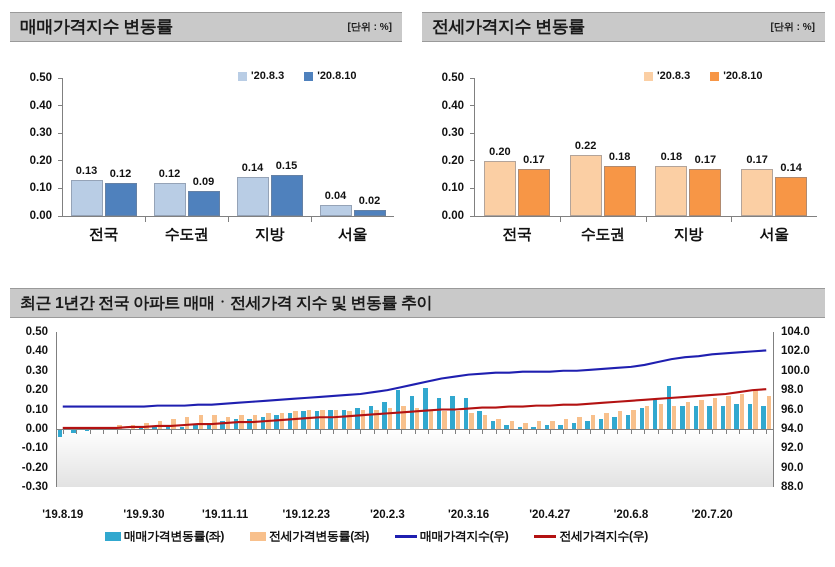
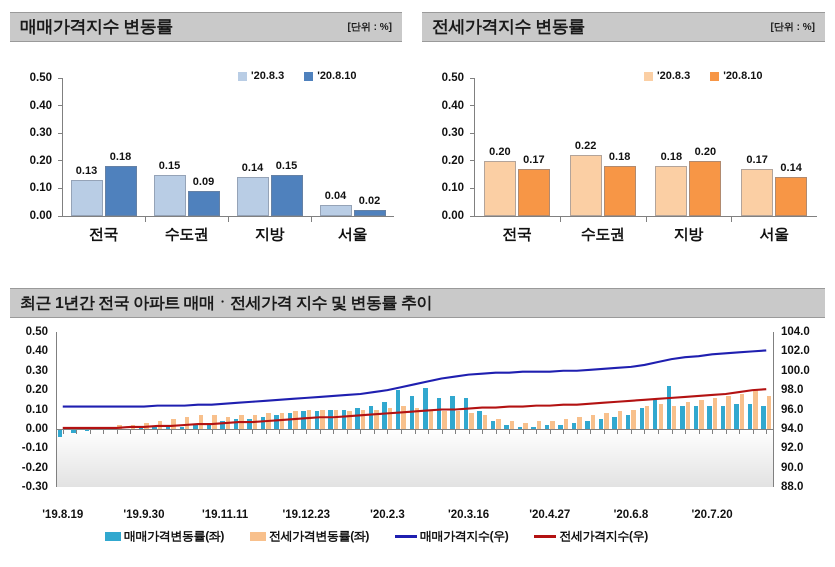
매매가격지수 변동률/'20.8.10/전국: 0.12 -> 0.18
매매가격지수 변동률/'20.8.3/수도권: 0.12 -> 0.15
전세가격지수 변동률/'20.8.10/지방: 0.17 -> 0.20
